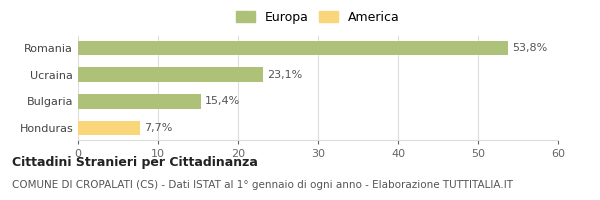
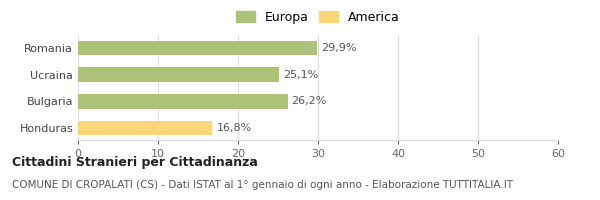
Romania: 53,8% -> 29,9%
Ucraina: 23,1% -> 25,1%
Bulgaria: 15,4% -> 26,2%
Honduras: 7,7% -> 16,8%
